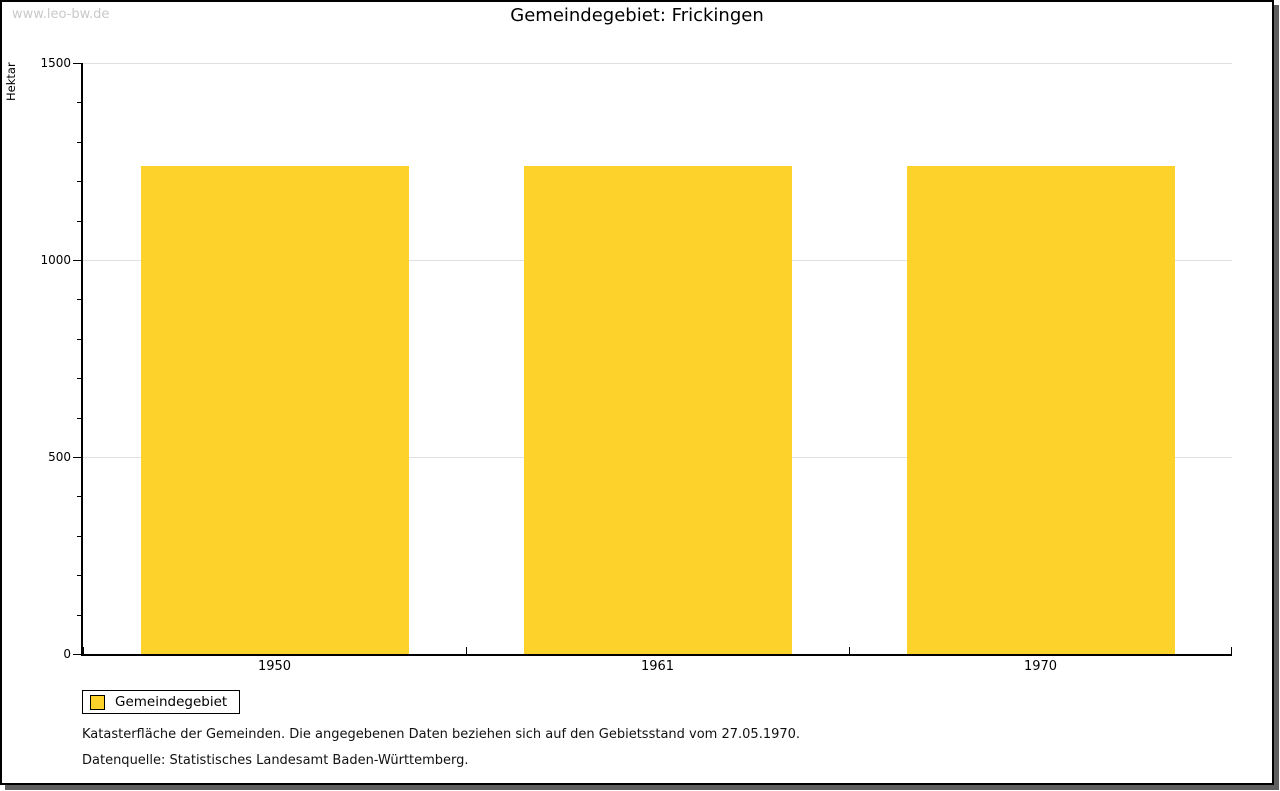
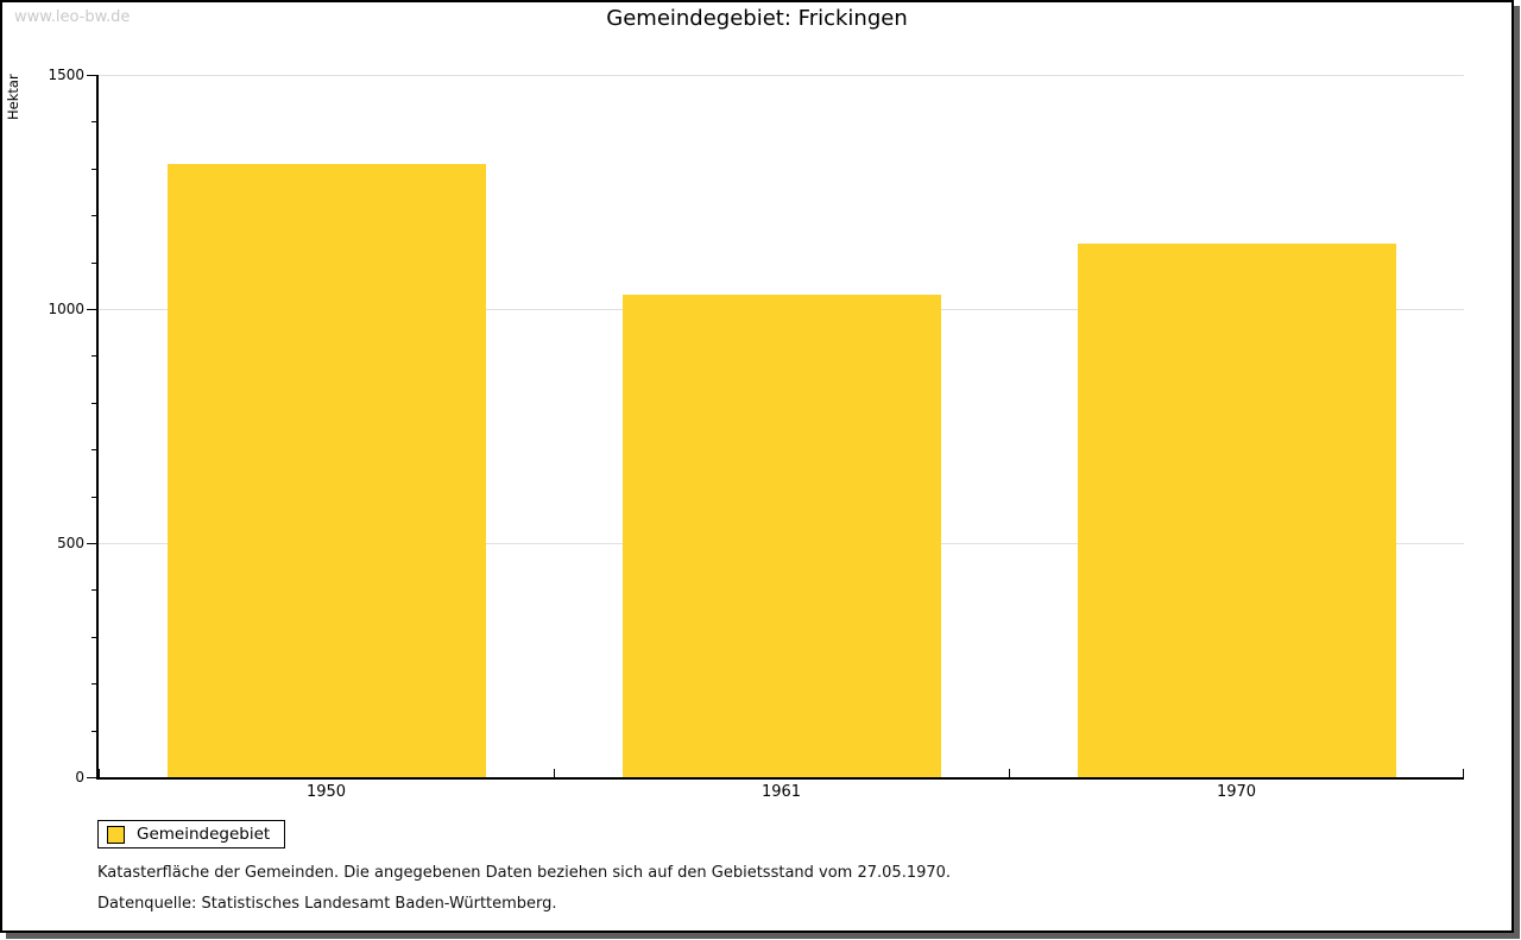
1950: 1240 -> 1310
1961: 1240 -> 1030
1970: 1240 -> 1140
